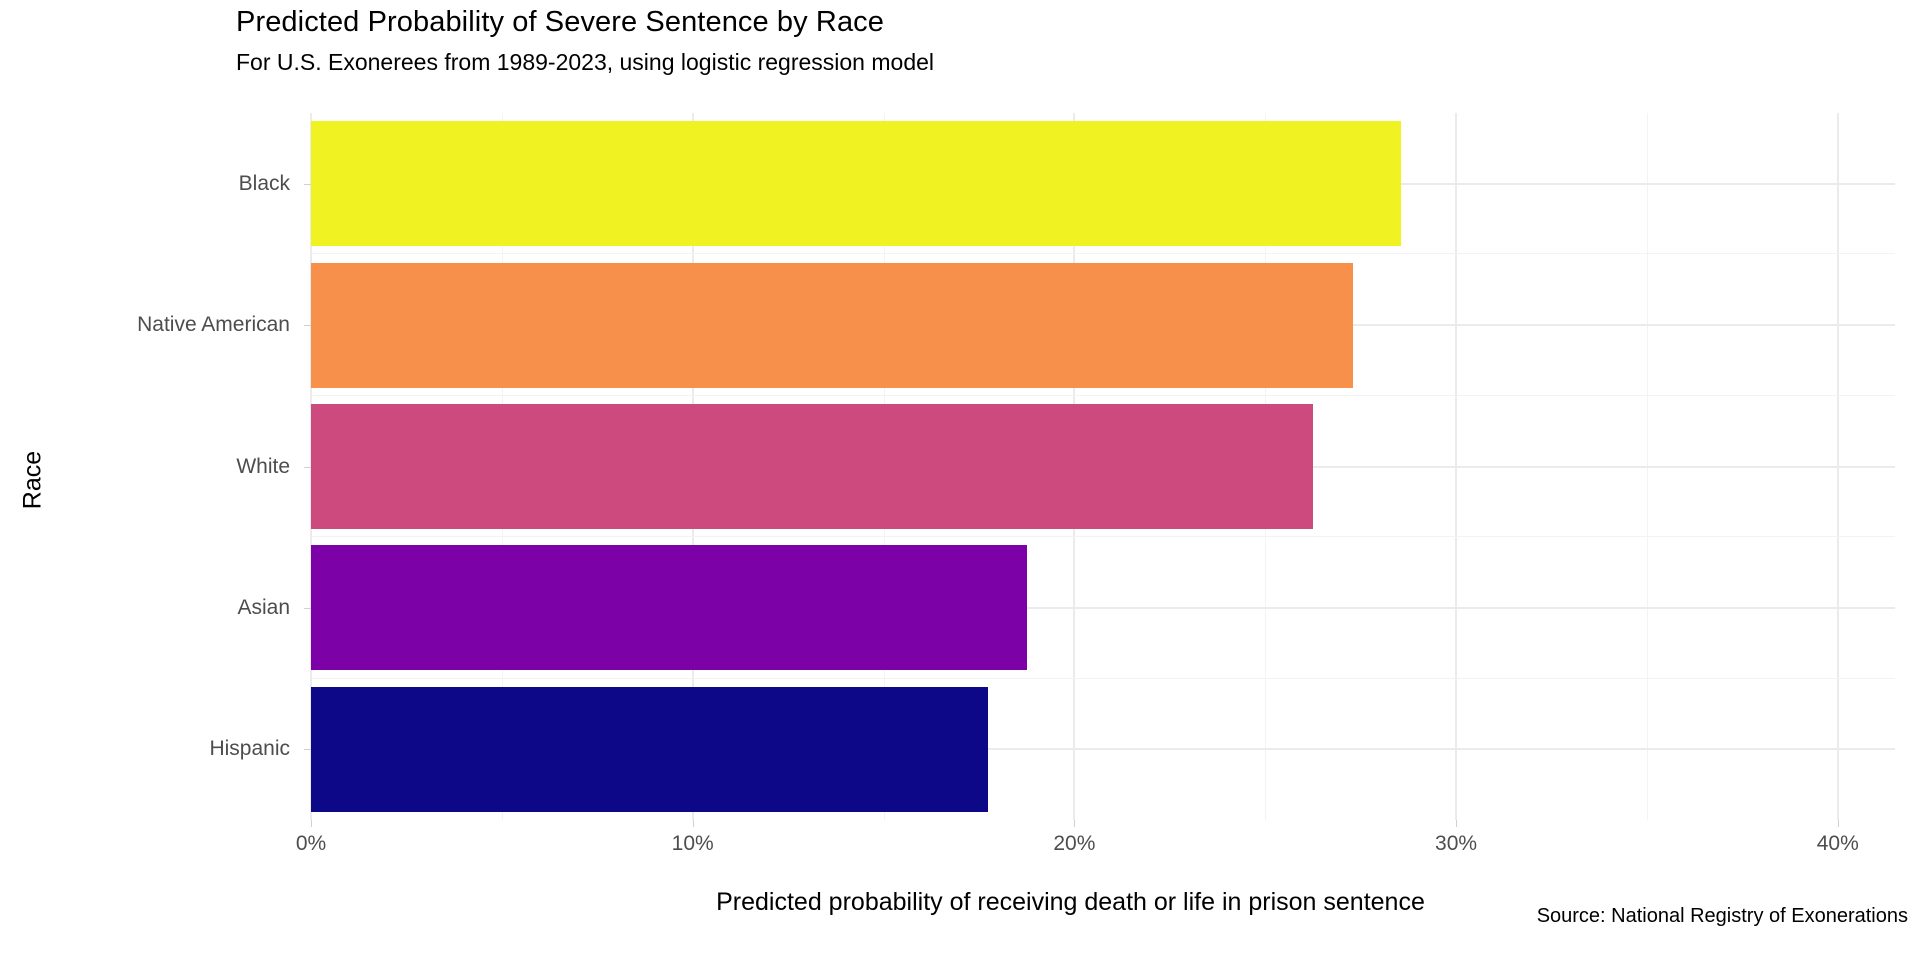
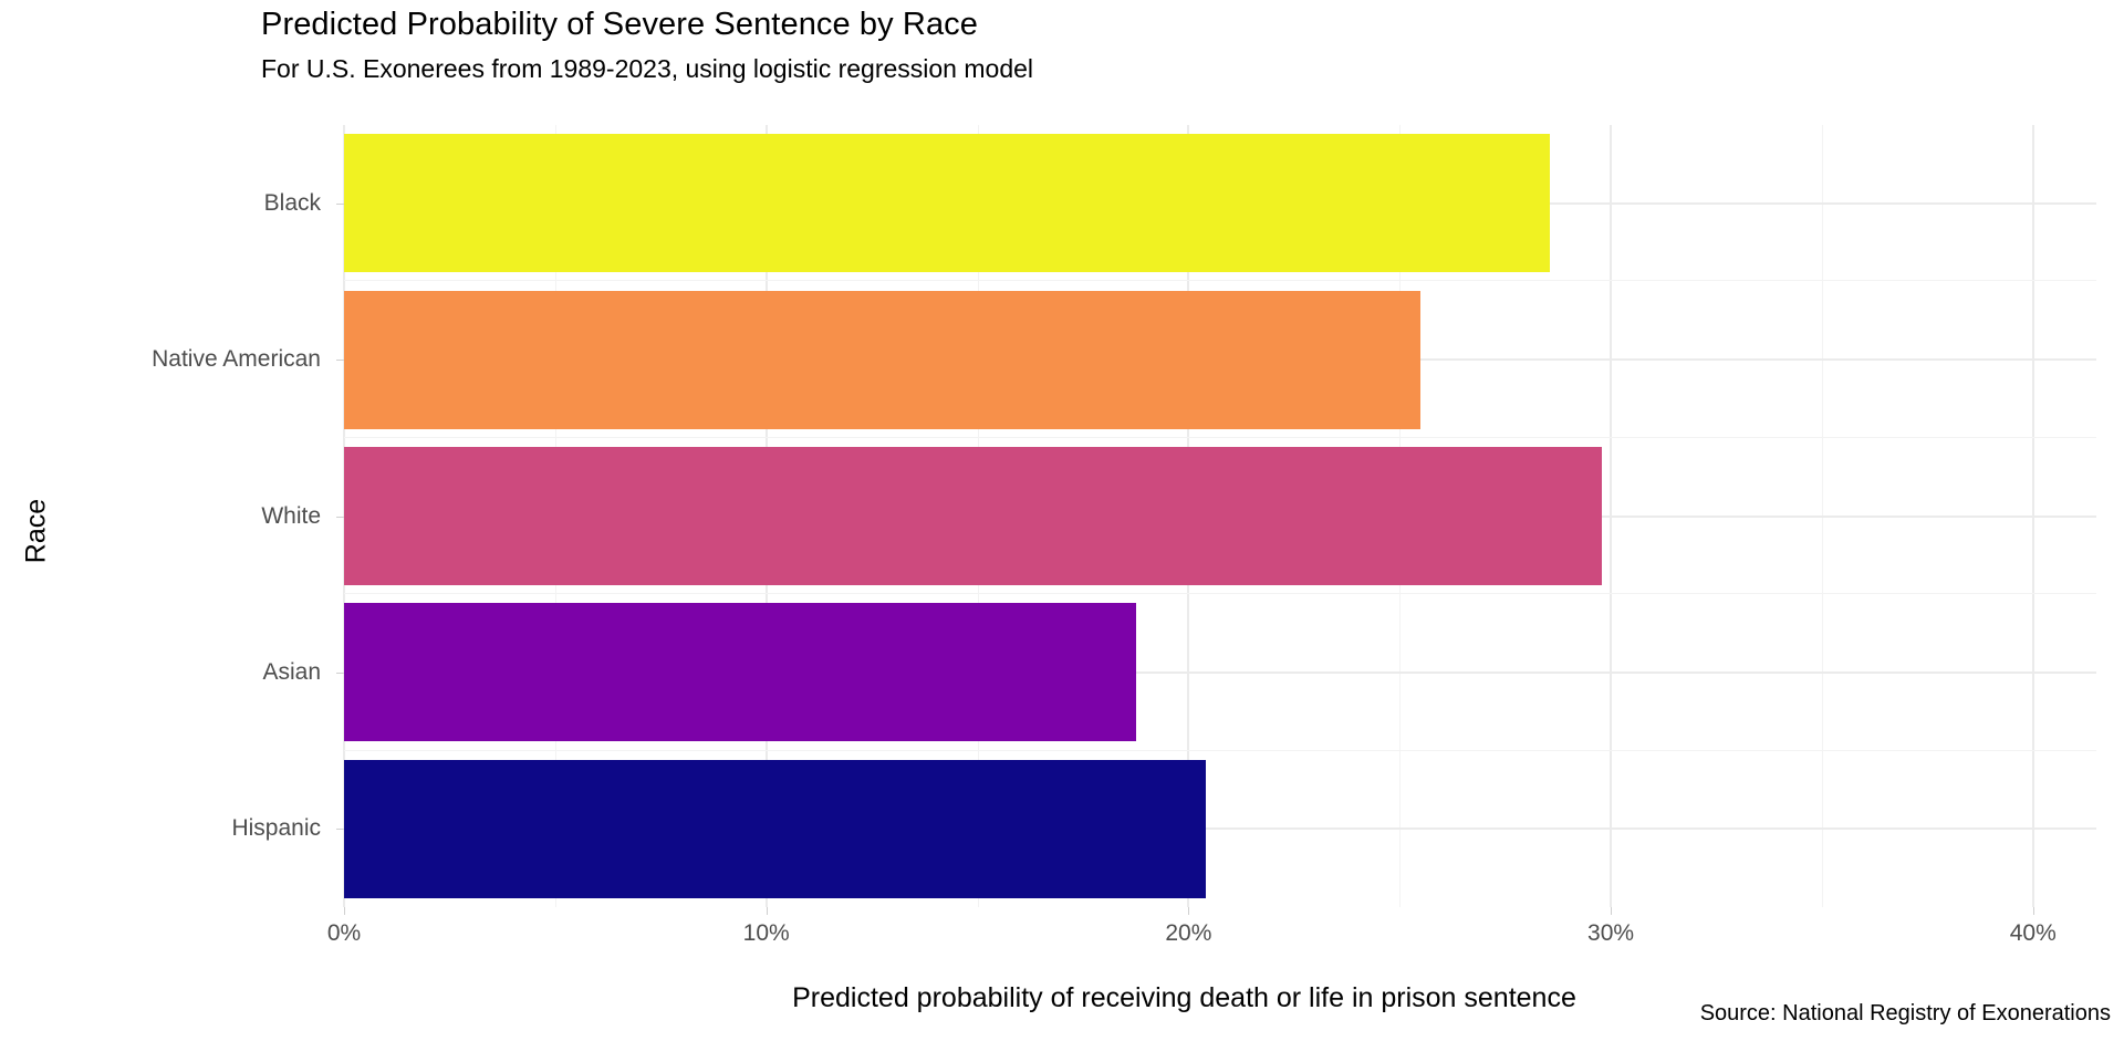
Native American: 27.3% -> 25.5%
White: 26.2% -> 29.8%
Hispanic: 17.8% -> 20.4%
